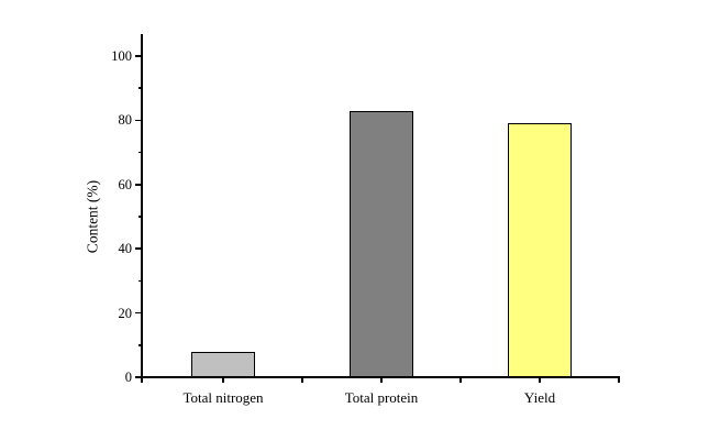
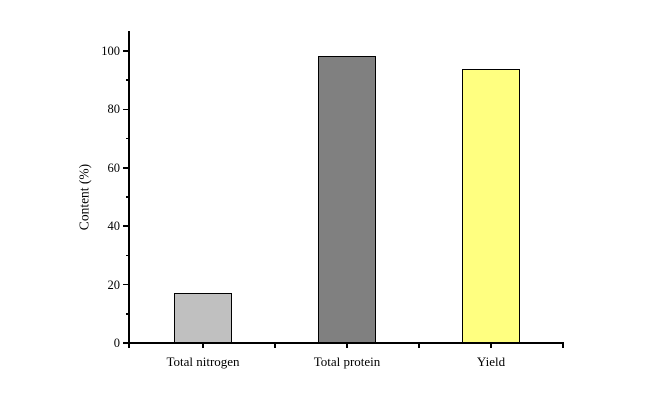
Total nitrogen: 8 -> 17
Total protein: 83 -> 98
Yield: 79 -> 94
